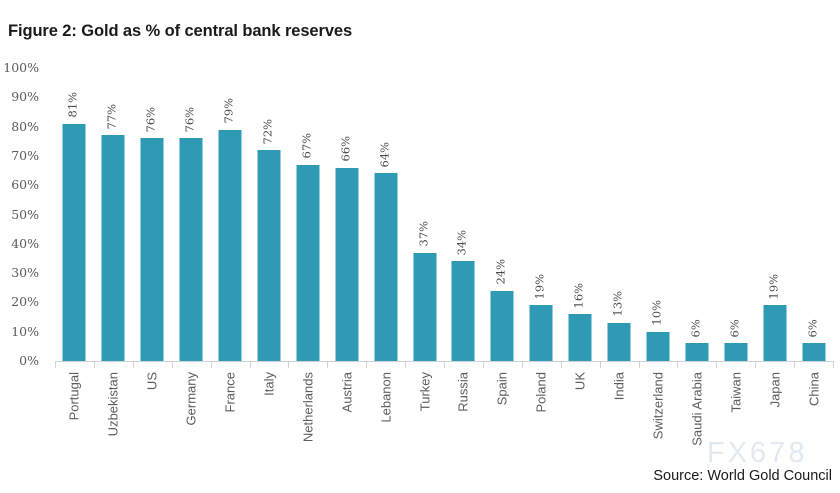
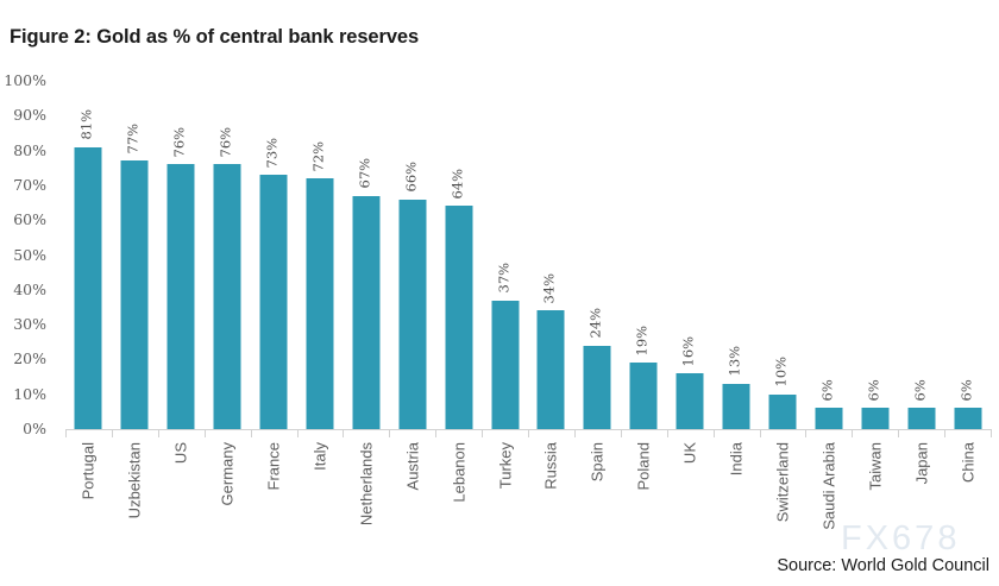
France: 79% -> 73%
Japan: 19% -> 6%
